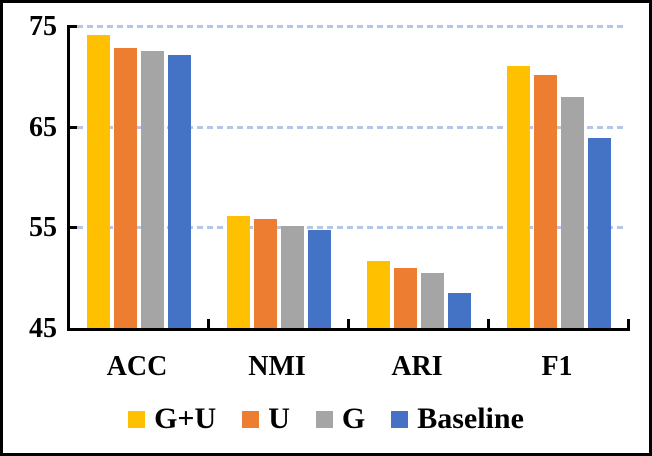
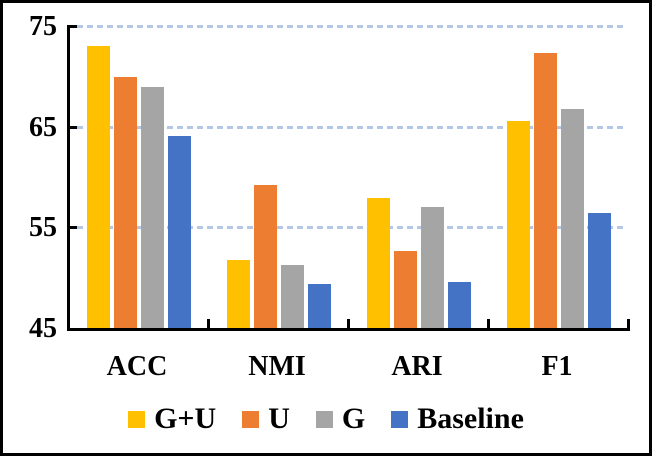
G+U/ACC: 74.1 -> 73.0
U/ACC: 72.8 -> 69.9
G/ACC: 72.5 -> 68.9
Baseline/ACC: 72.1 -> 64.1
G+U/NMI: 56.1 -> 51.8
U/NMI: 55.8 -> 59.2
G/NMI: 55.1 -> 51.3
Baseline/NMI: 54.7 -> 49.4
G+U/ARI: 51.7 -> 57.9
U/ARI: 51.0 -> 52.6
G/ARI: 50.5 -> 57.0
Baseline/ARI: 48.5 -> 49.6
G+U/F1: 71.0 -> 65.6
U/F1: 70.1 -> 72.3
G/F1: 67.9 -> 66.8
Baseline/F1: 63.9 -> 56.4
